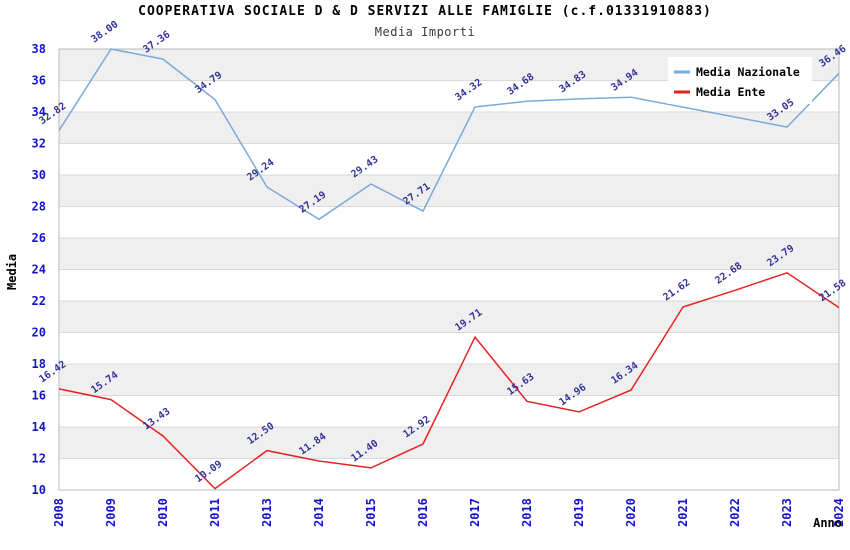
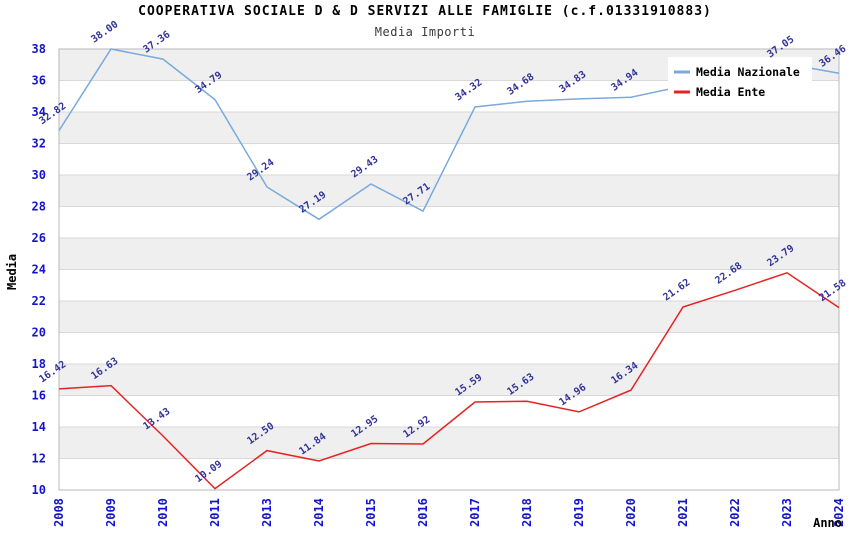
Media Ente/2009: 15.74 -> 16.63
Media Ente/2015: 11.40 -> 12.95
Media Ente/2017: 19.71 -> 15.59
Media Nazionale/2023: 33.05 -> 37.05
